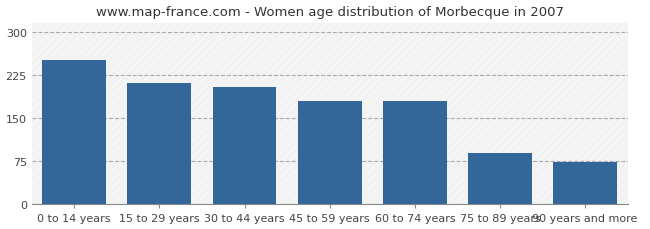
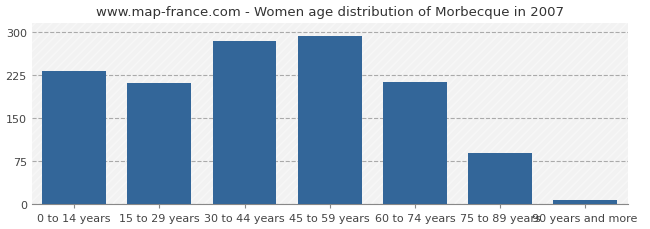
0 to 14 years: 250 -> 232
30 to 44 years: 204 -> 284
45 to 59 years: 180 -> 292
60 to 74 years: 180 -> 212
90 years and more: 74 -> 8
